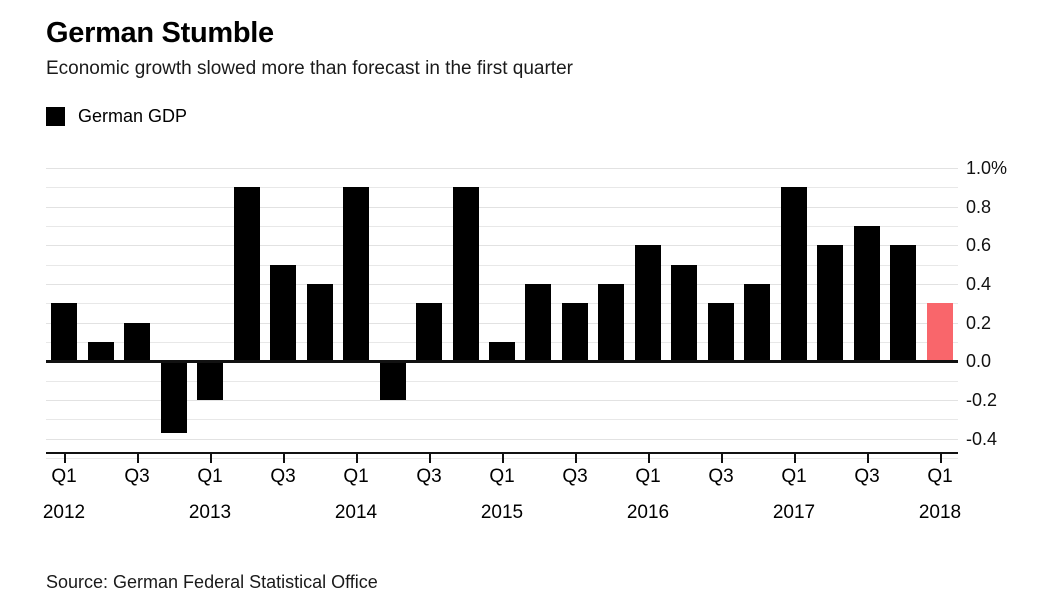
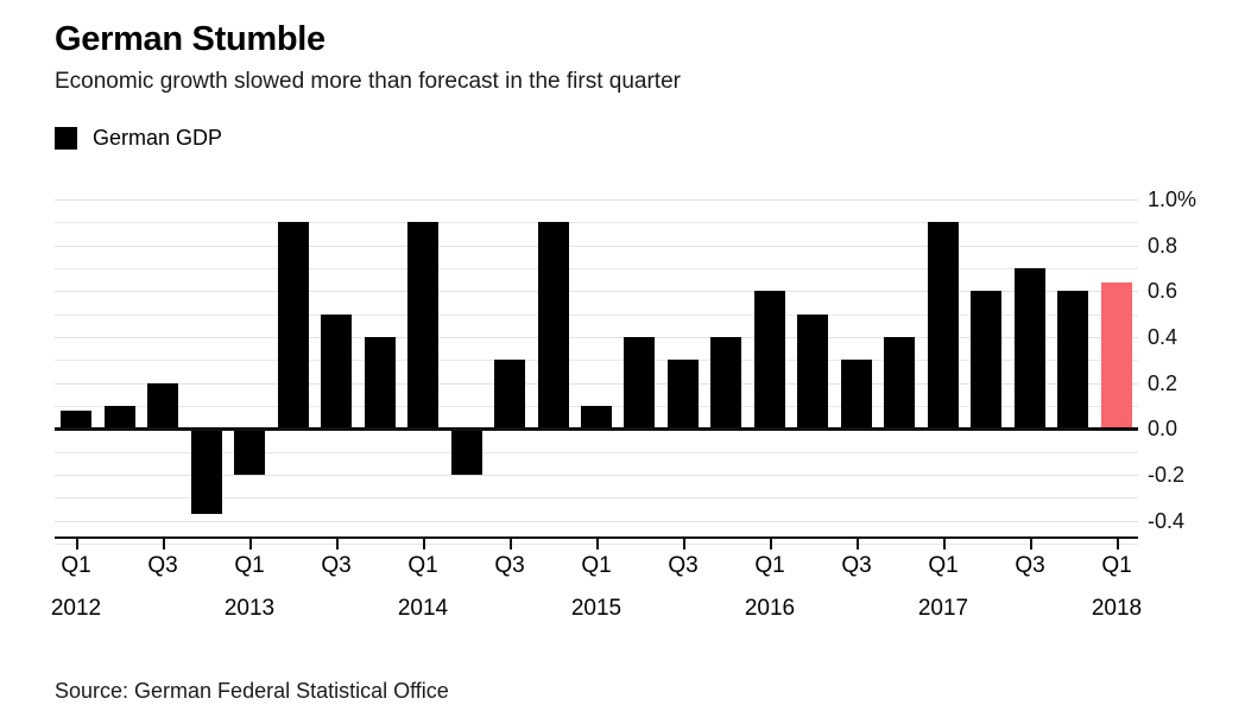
Q1 2012: 0.30% -> 0.08%
Q1 2018: 0.30% -> 0.64%
